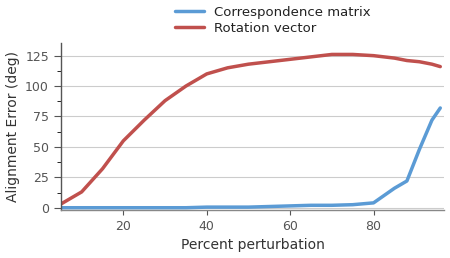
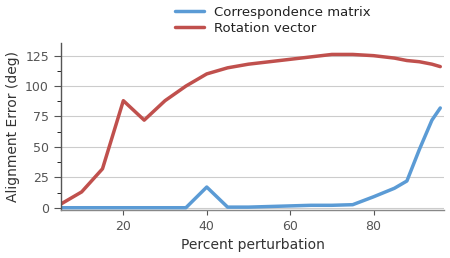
Rotation vector/20: 55 -> 88
Correspondence matrix/40: 0 -> 17
Correspondence matrix/80: 4 -> 9
